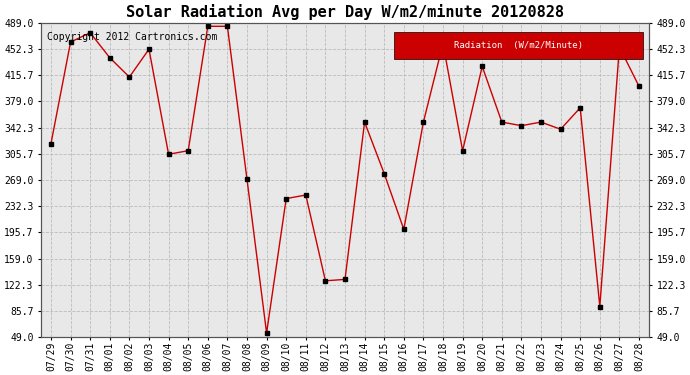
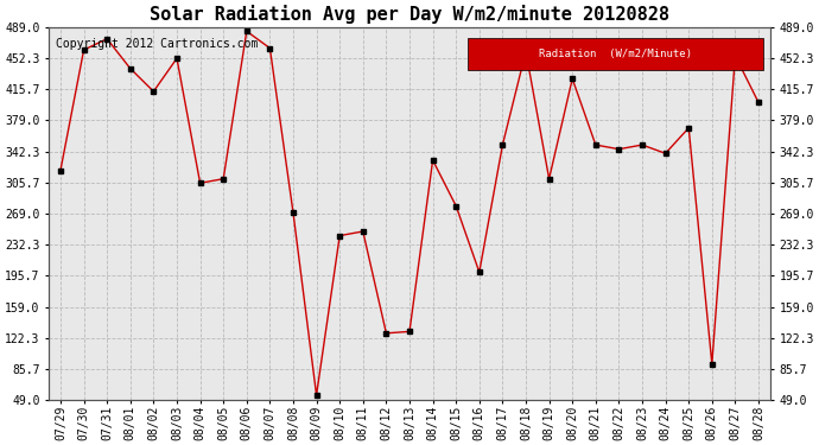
08/07: 484 -> 464
08/14: 350 -> 332
